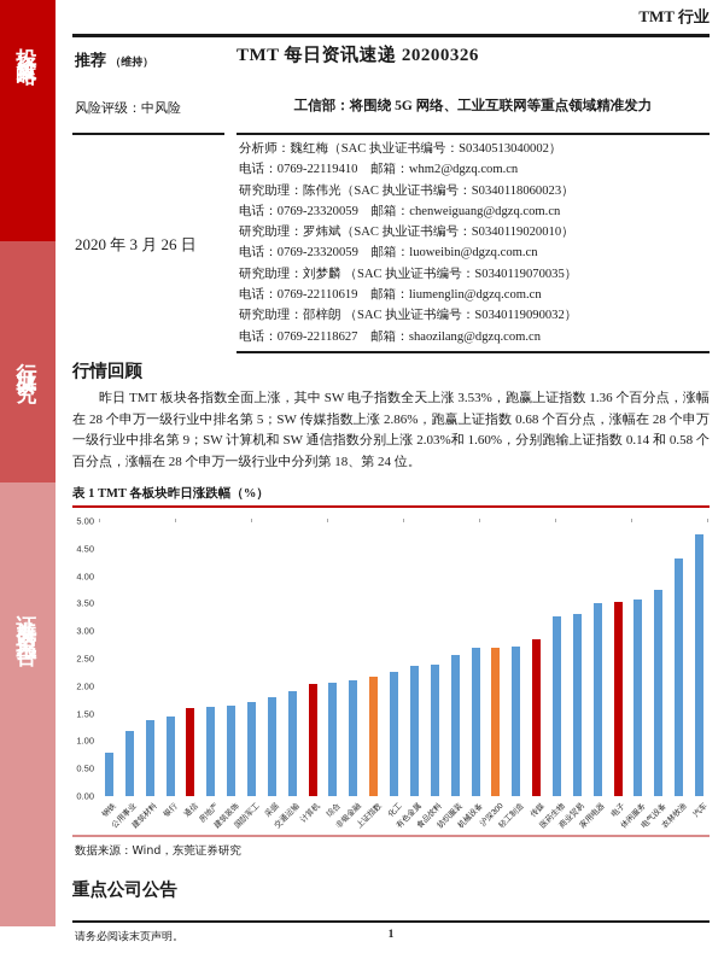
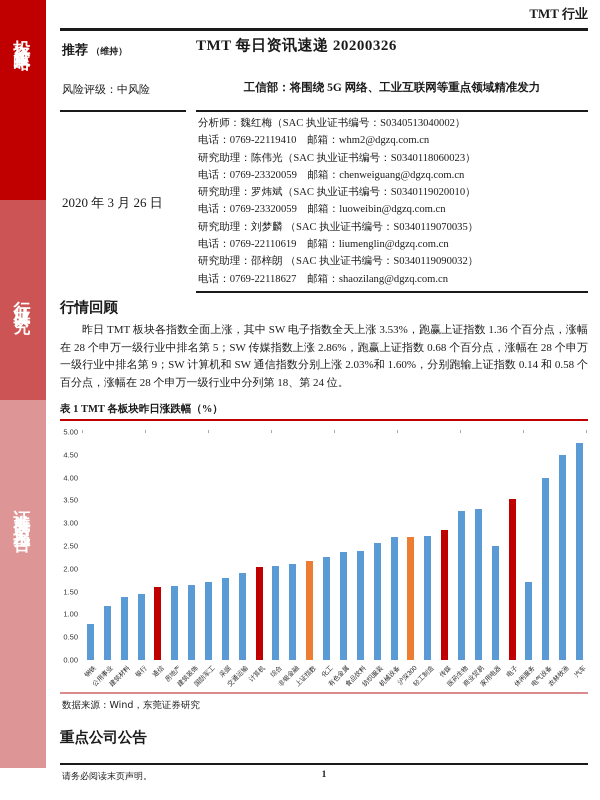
家用电器: 3.5 -> 2.5
休闲服务: 3.6 -> 1.7
电气设备: 3.8 -> 4.0
农林牧渔: 4.3 -> 4.5
